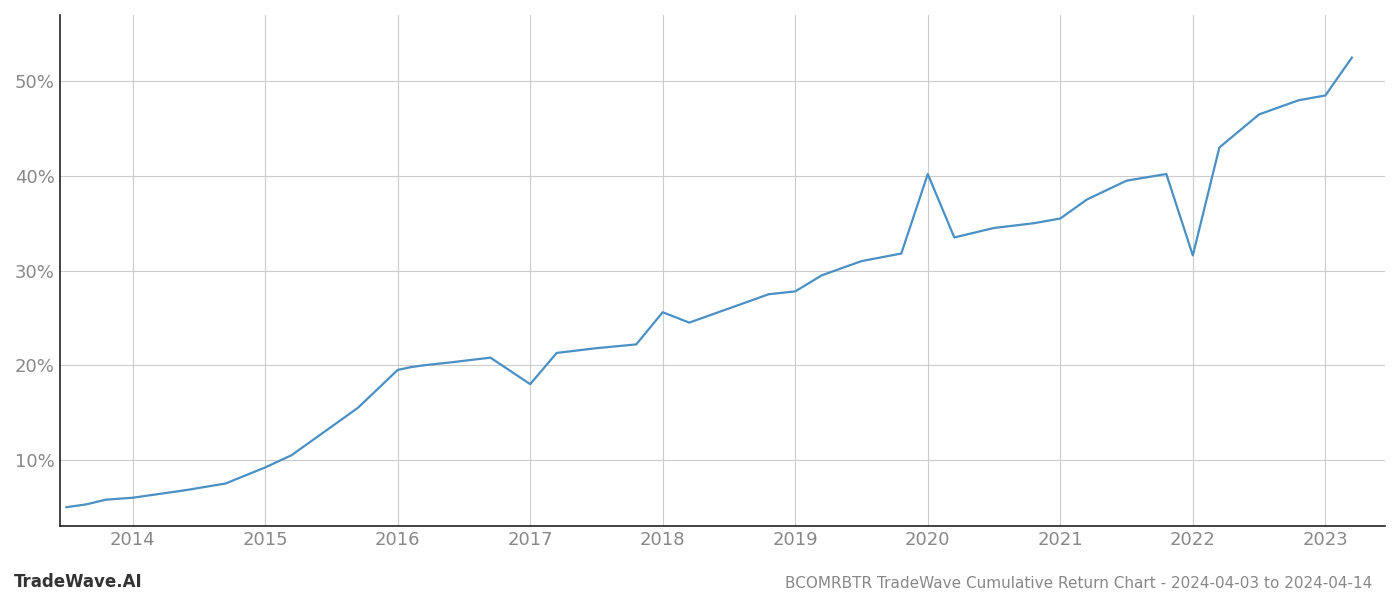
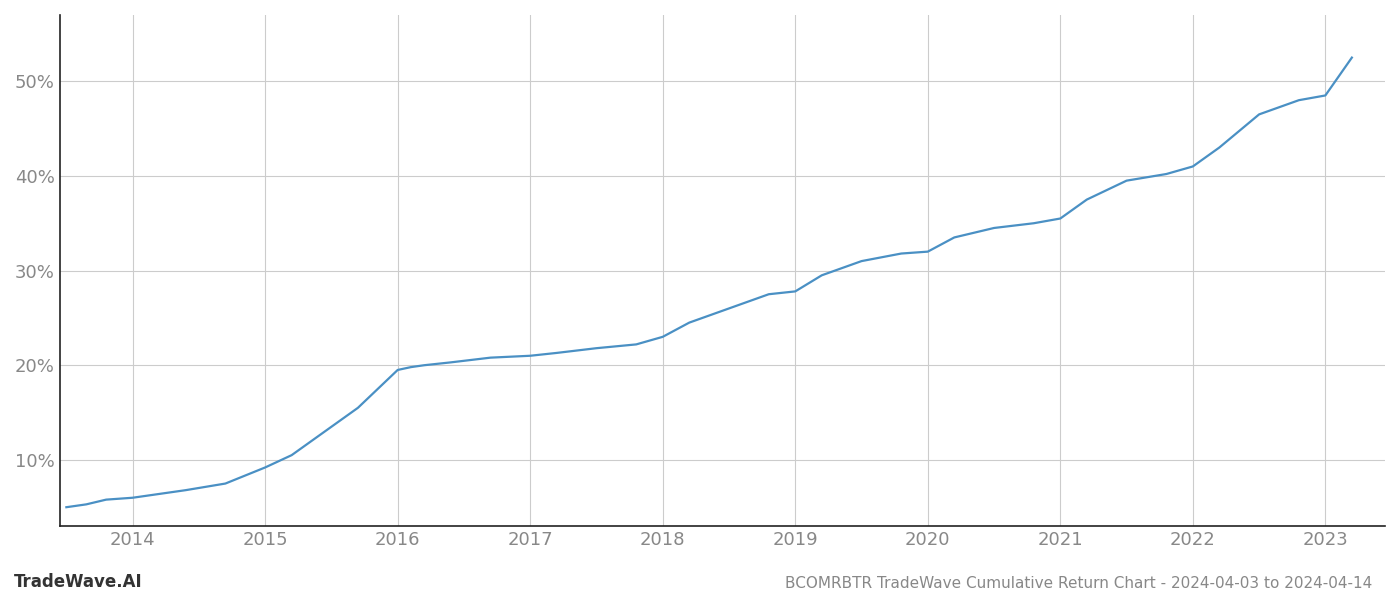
2017: 18.0% -> 21.0%
2018: 25.6% -> 23.0%
2020: 40.2% -> 32.0%
2022: 31.6% -> 41.0%
